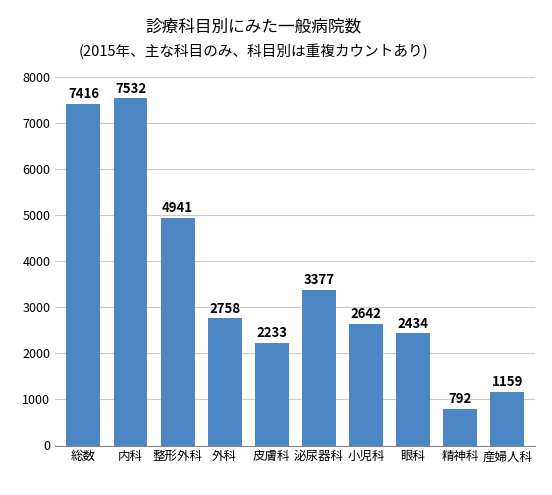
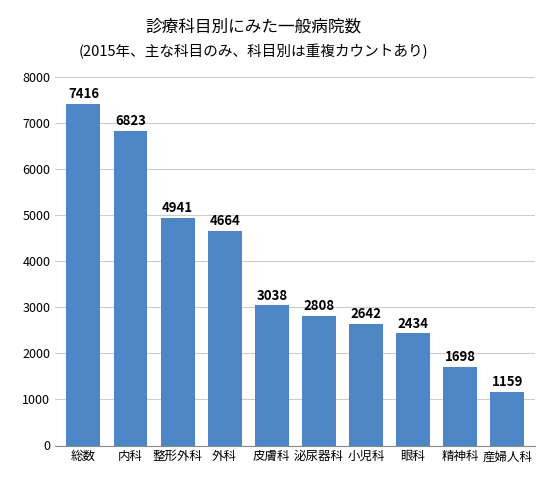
内科: 7532 -> 6823
外科: 2758 -> 4664
皮膚科: 2233 -> 3038
泌尿器科: 3377 -> 2808
精神科: 792 -> 1698
